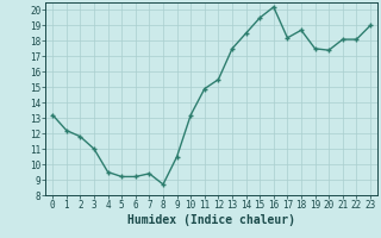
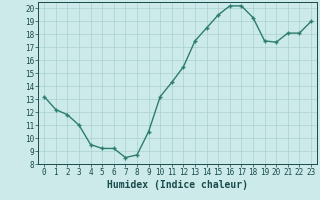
7: 9.4 -> 8.5
11: 14.9 -> 14.3
17: 18.2 -> 20.2
18: 18.7 -> 19.3
